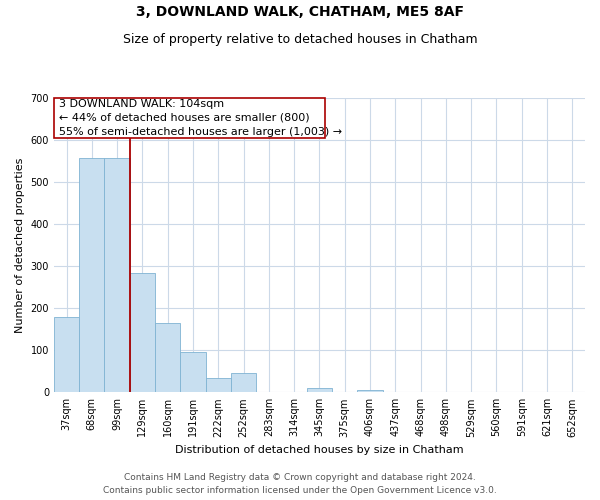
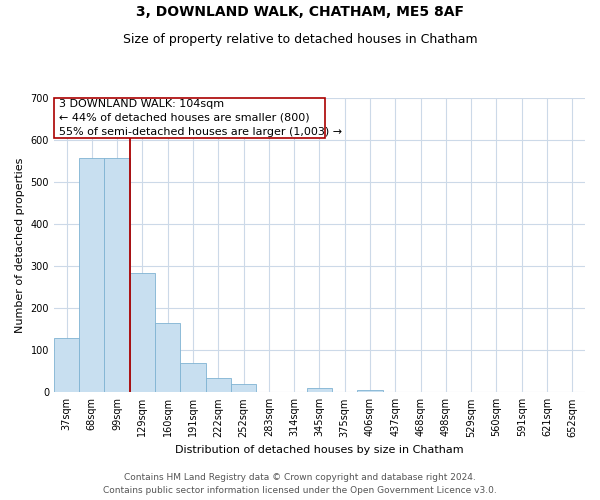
37sqm: 180 -> 130
191sqm: 95 -> 70
252sqm: 45 -> 19
